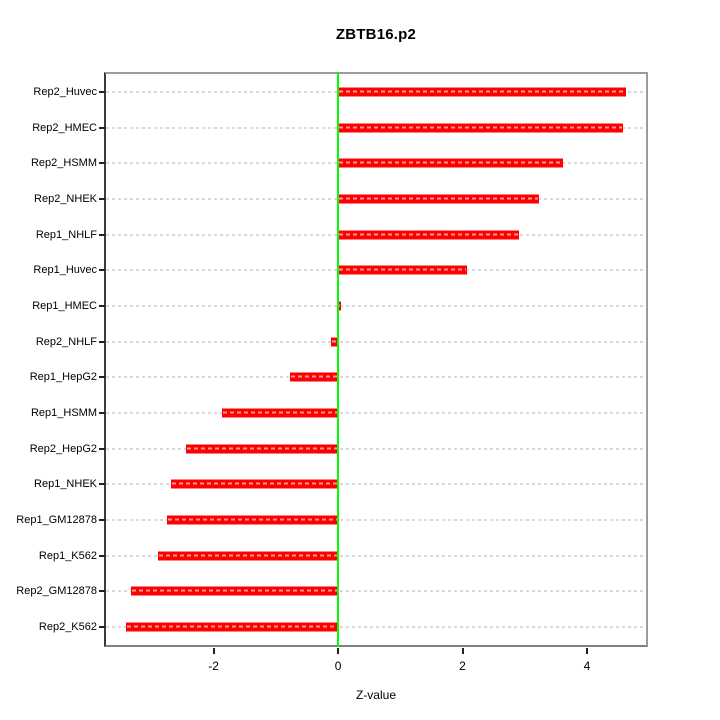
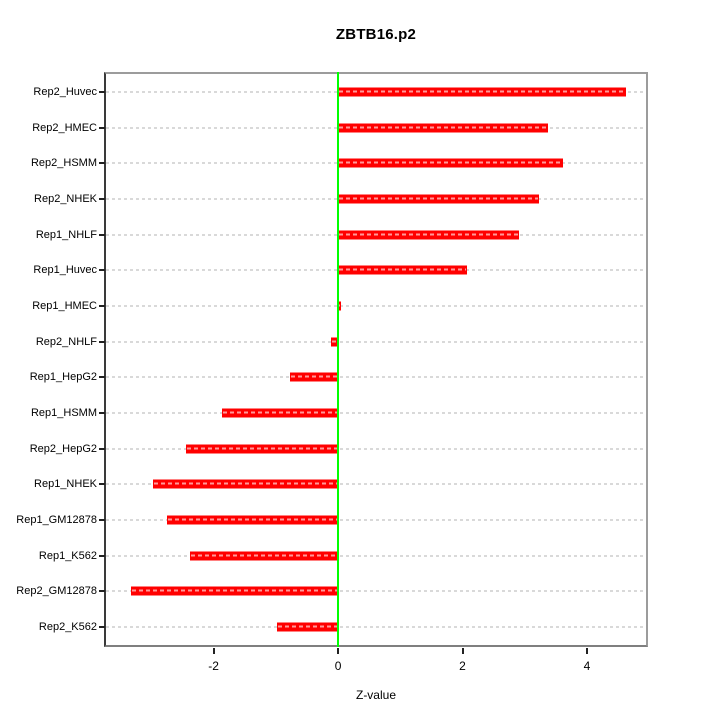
Rep2_HMEC: 4.6 -> 3.4
Rep1_NHEK: -2.7 -> -3.0
Rep1_K562: -2.9 -> -2.4
Rep2_K562: -3.4 -> -1.0
